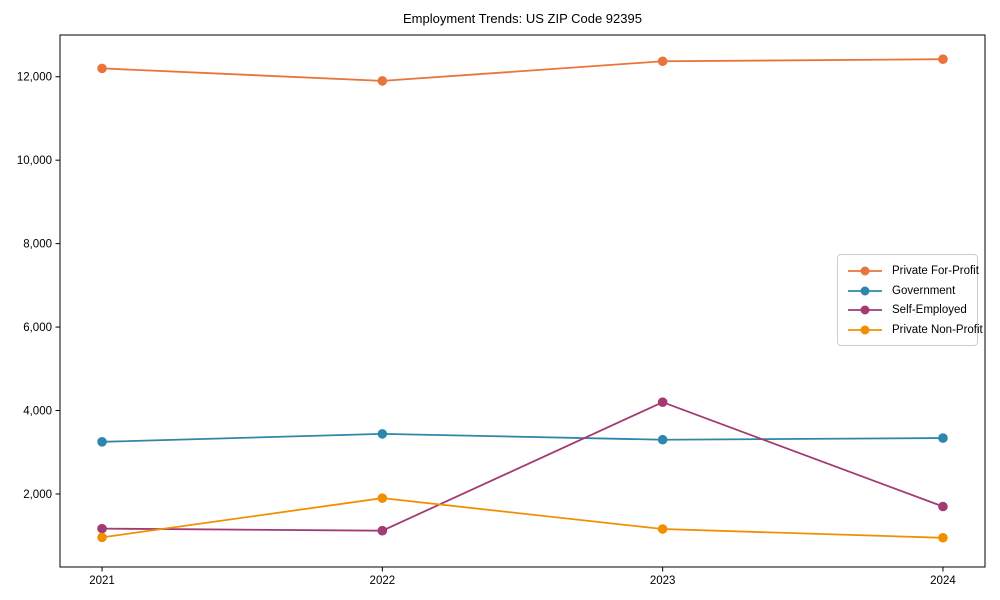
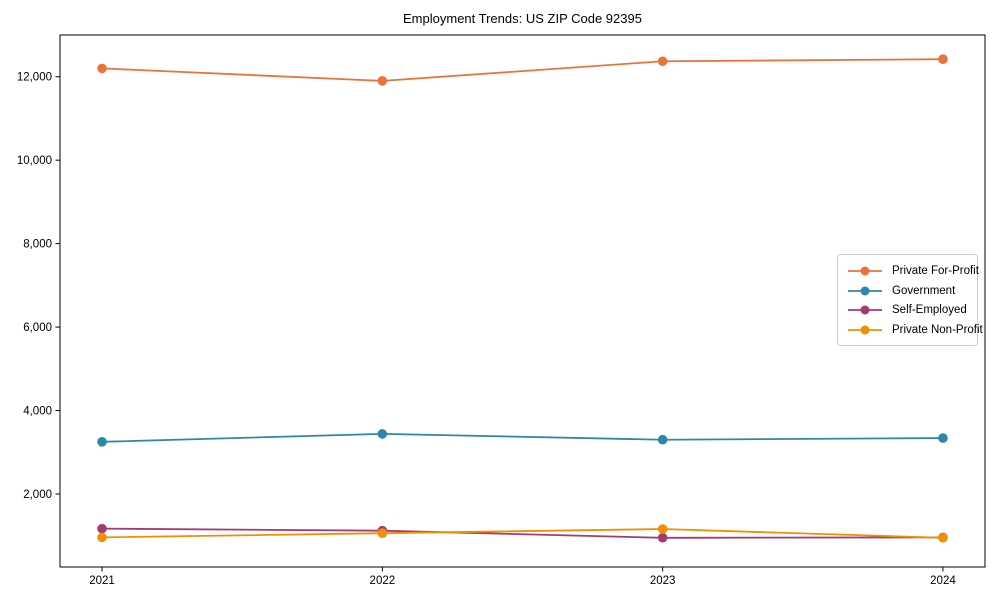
Private Non-Profit/2022: 1900 -> 1100
Self-Employed/2023: 4200 -> 1000
Self-Employed/2024: 1700 -> 1000
